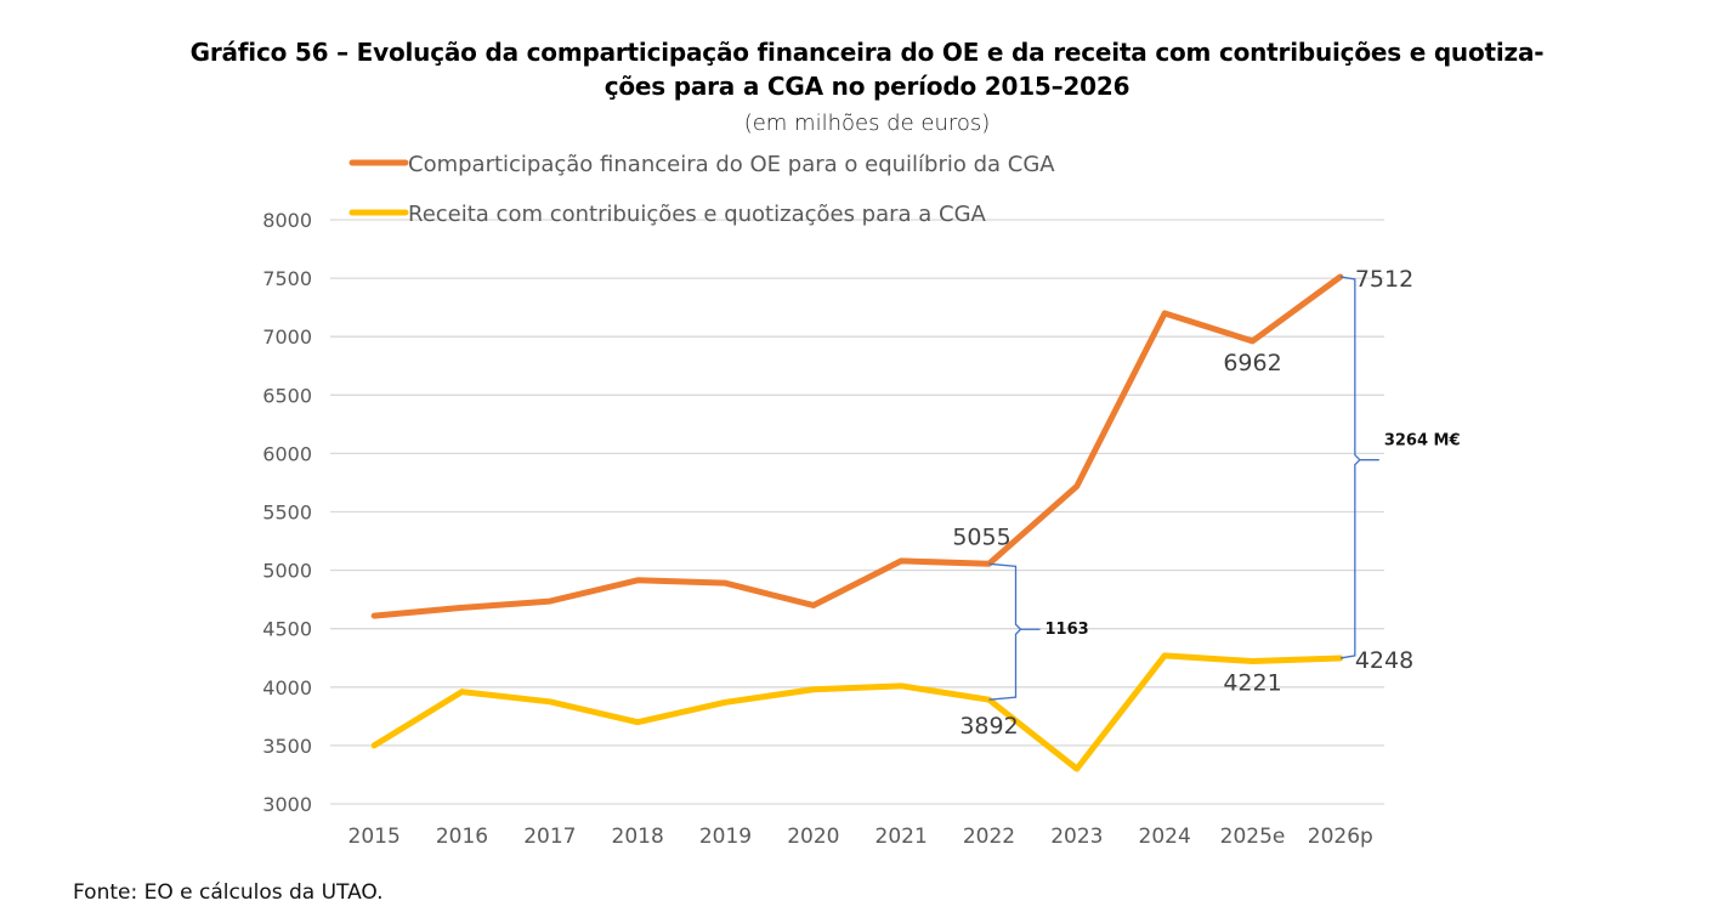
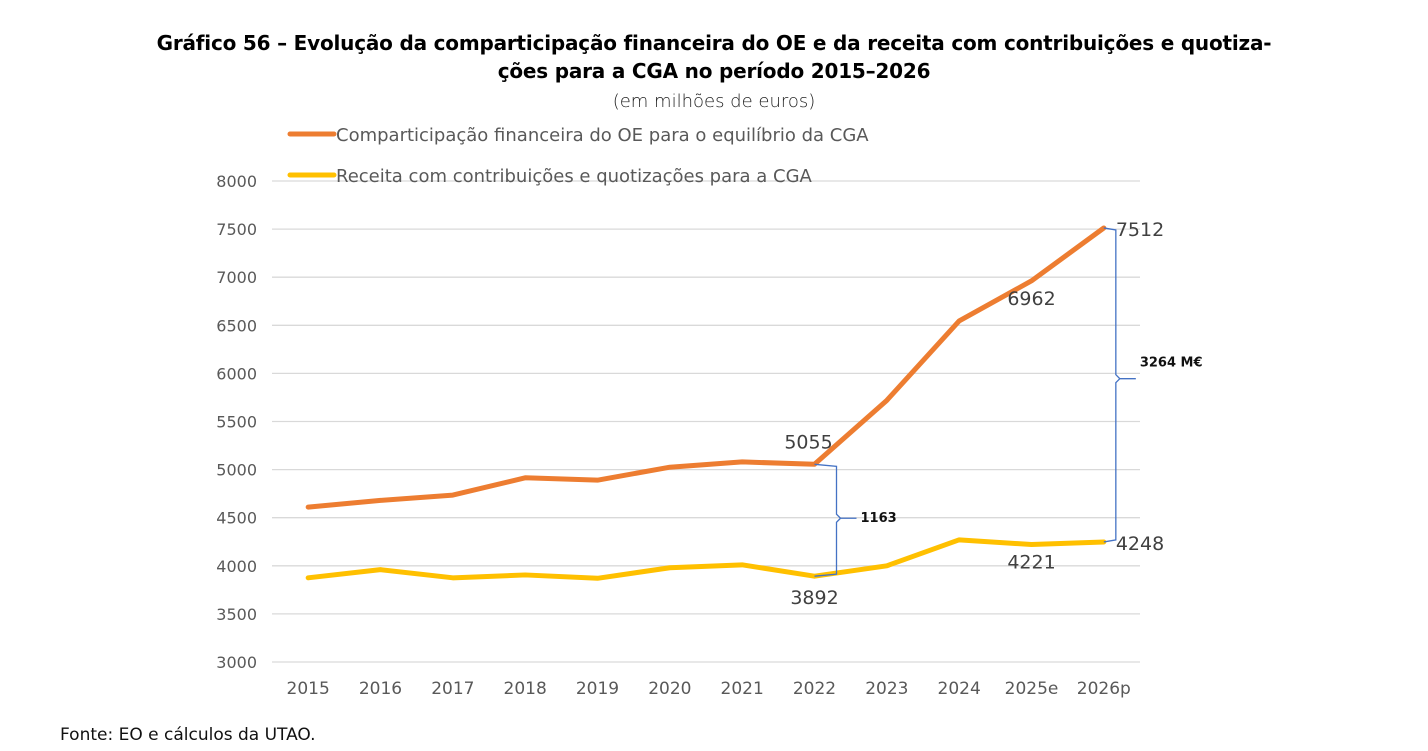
Receita com contribuições e quotizações para a CGA/2015: 3500 -> 3900
Receita com contribuições e quotizações para a CGA/2018: 3700 -> 3900
Comparticipação financeira do OE para o equilíbrio da CGA/2020: 4700 -> 5000
Receita com contribuições e quotizações para a CGA/2023: 3300 -> 4000
Comparticipação financeira do OE para o equilíbrio da CGA/2024: 7200 -> 6500
